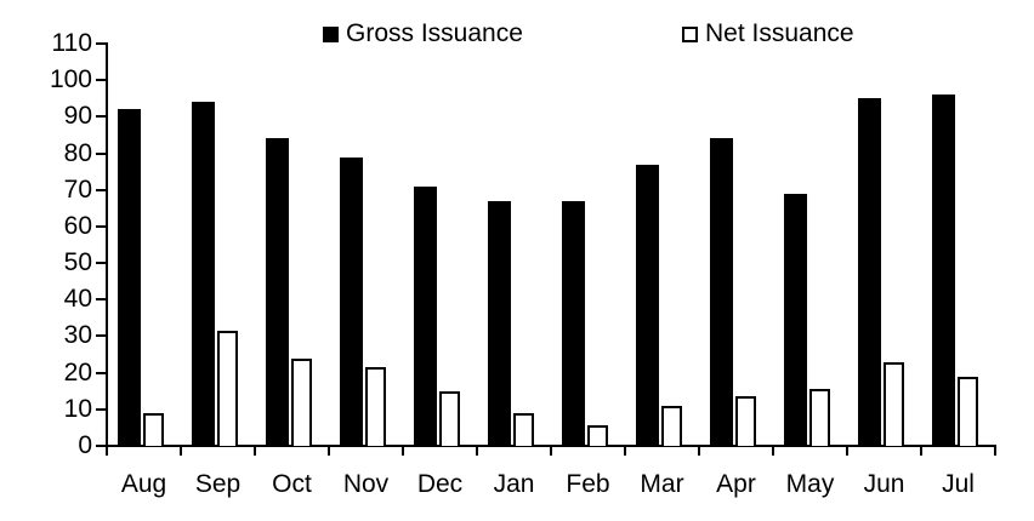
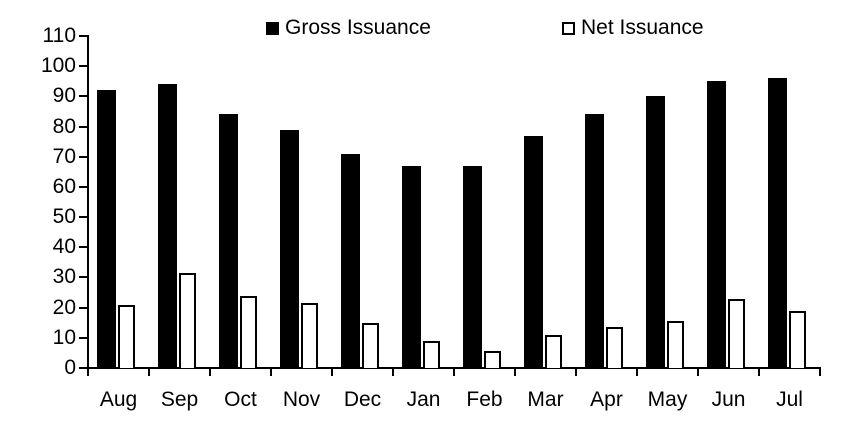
Net Issuance/Aug: 9 -> 21
Gross Issuance/May: 69 -> 90
